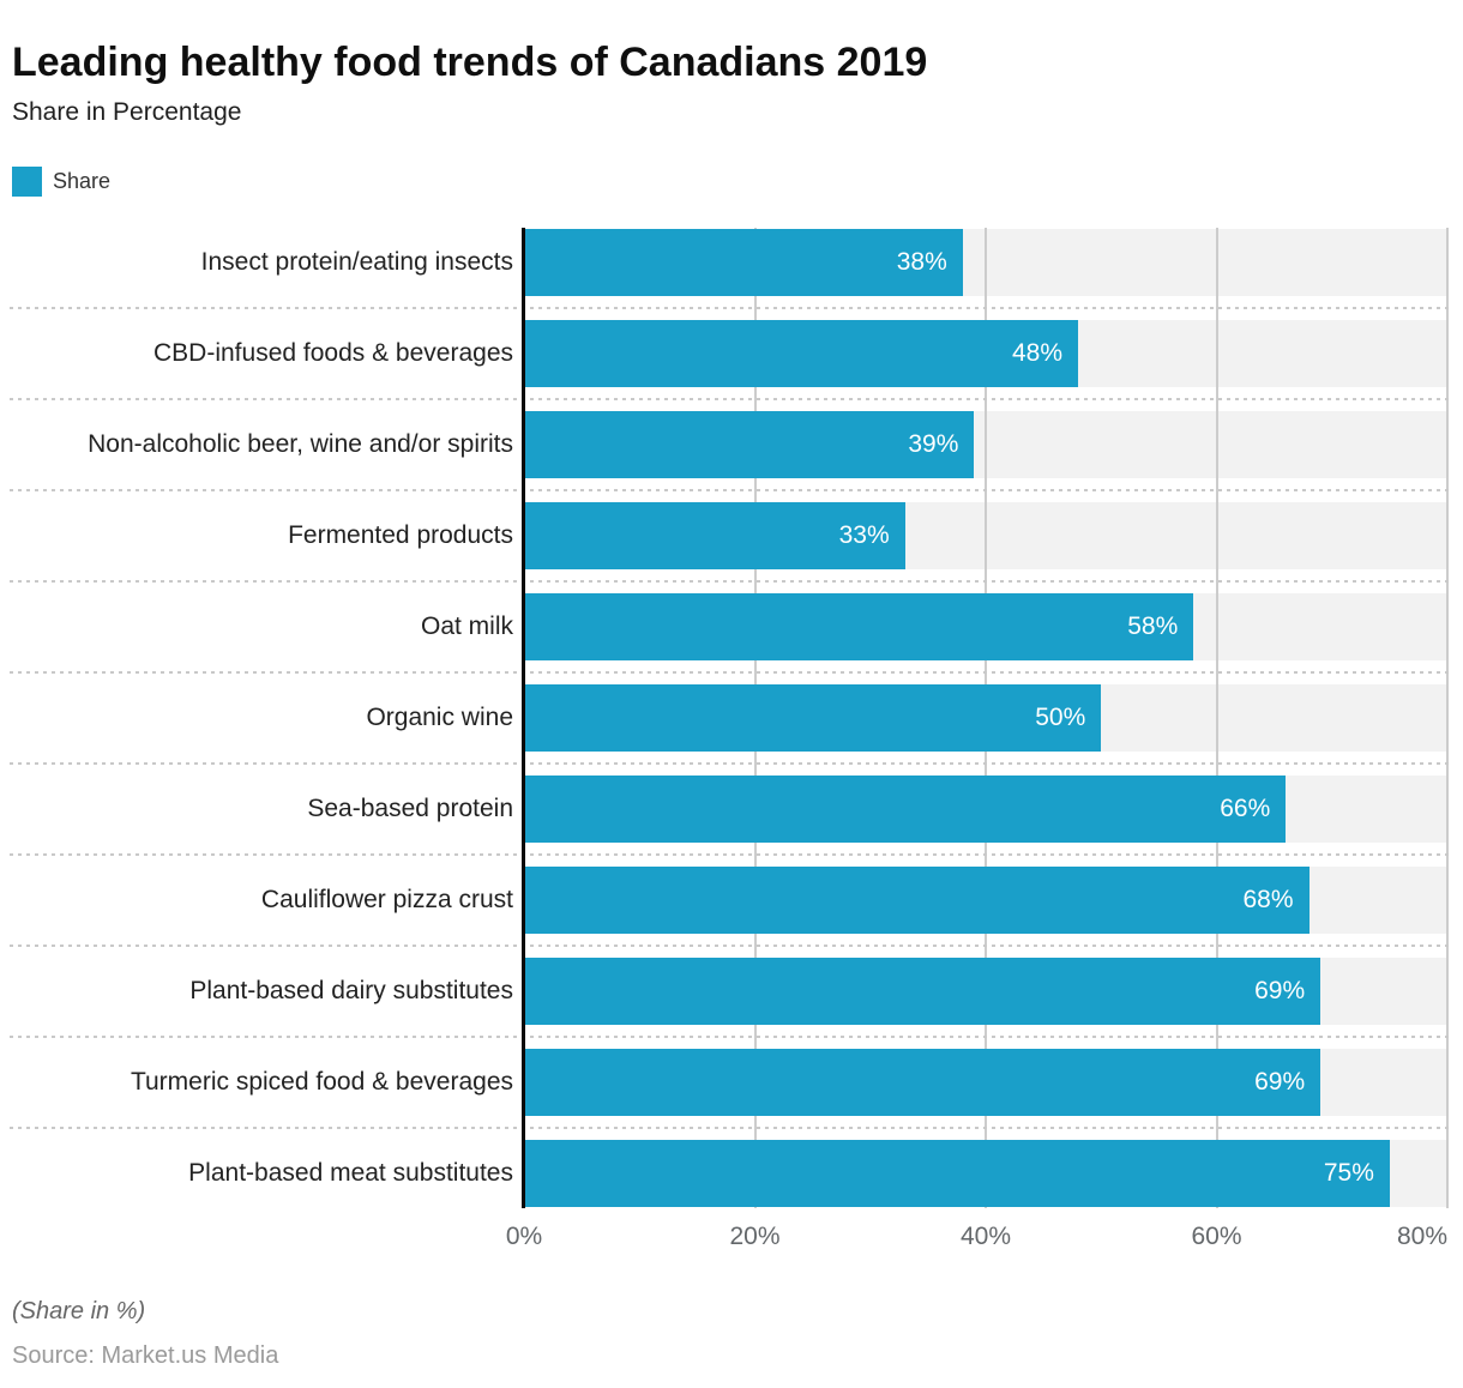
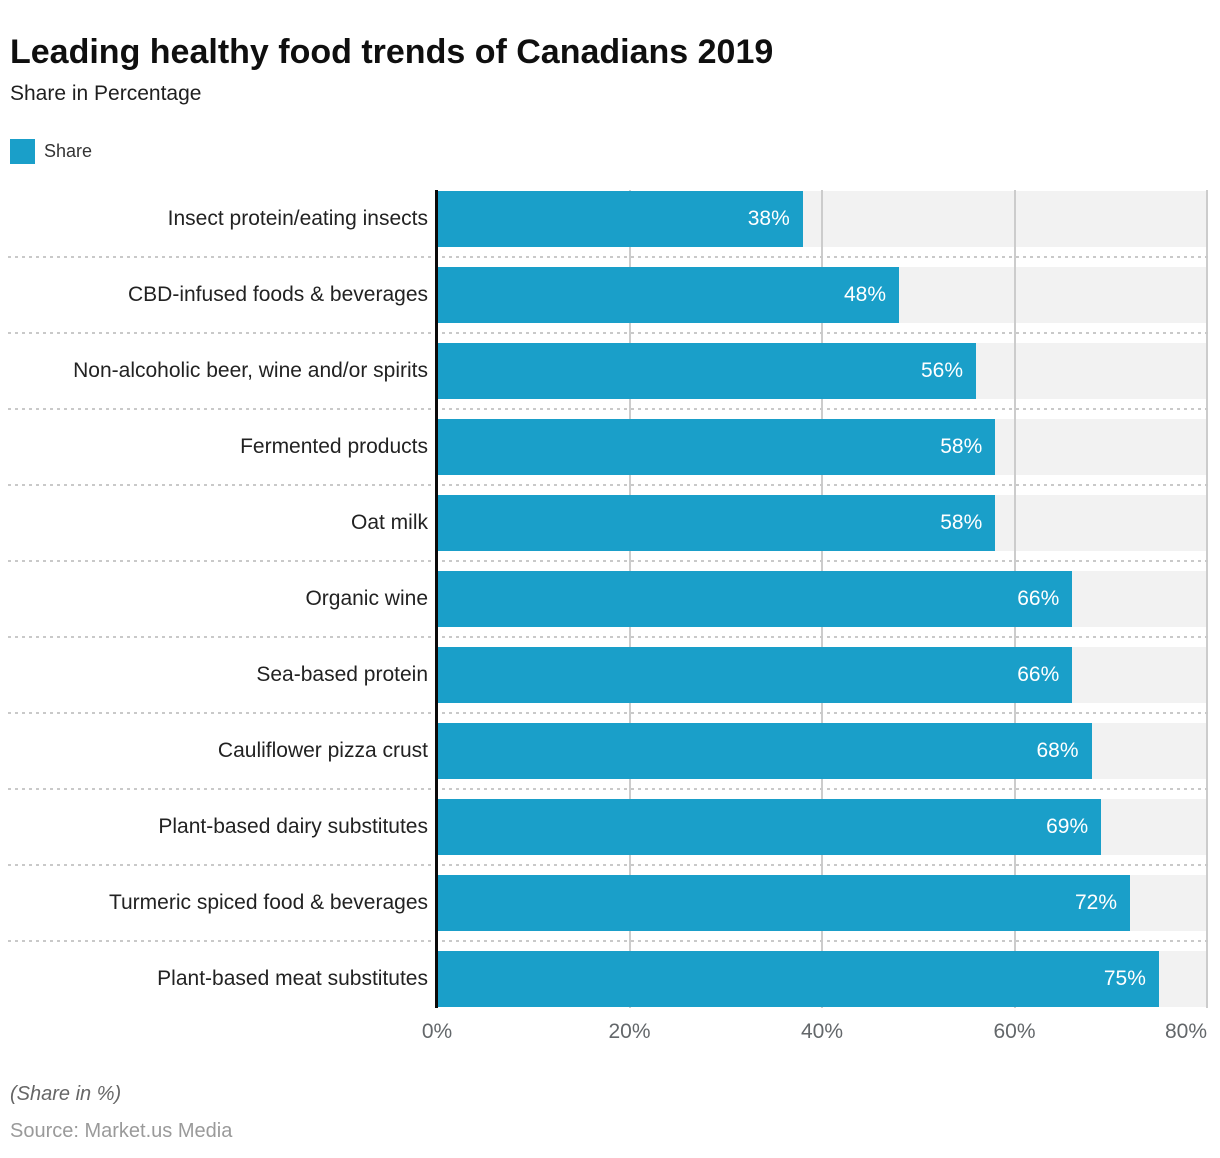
Non-alcoholic beer, wine and/or spirits: 39% -> 56%
Fermented products: 33% -> 58%
Organic wine: 50% -> 66%
Turmeric spiced food & beverages: 69% -> 72%
